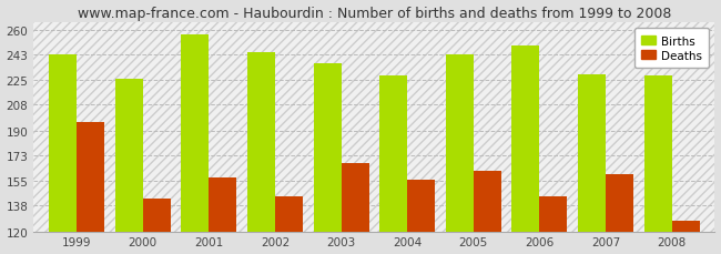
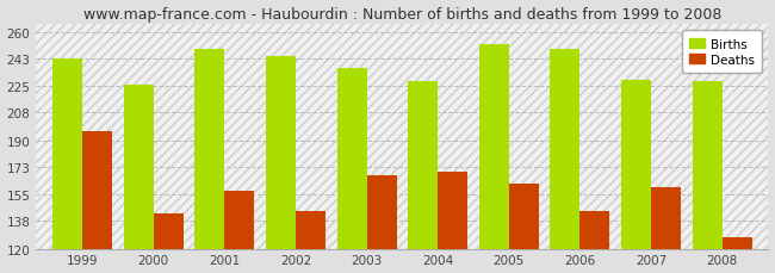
Births/2001: 257 -> 249
Deaths/2004: 156 -> 170
Births/2005: 243 -> 252
